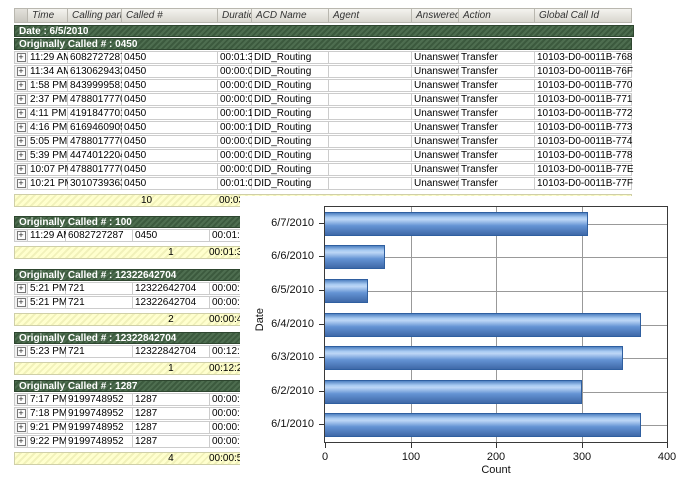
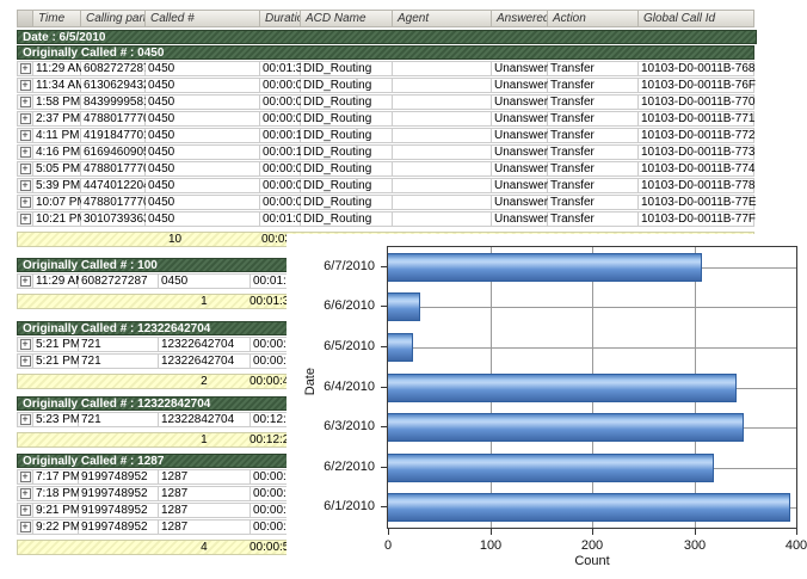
6/6/2010: 70 -> 30
6/5/2010: 50 -> 20
6/4/2010: 370 -> 340
6/2/2010: 300 -> 320
6/1/2010: 370 -> 390
